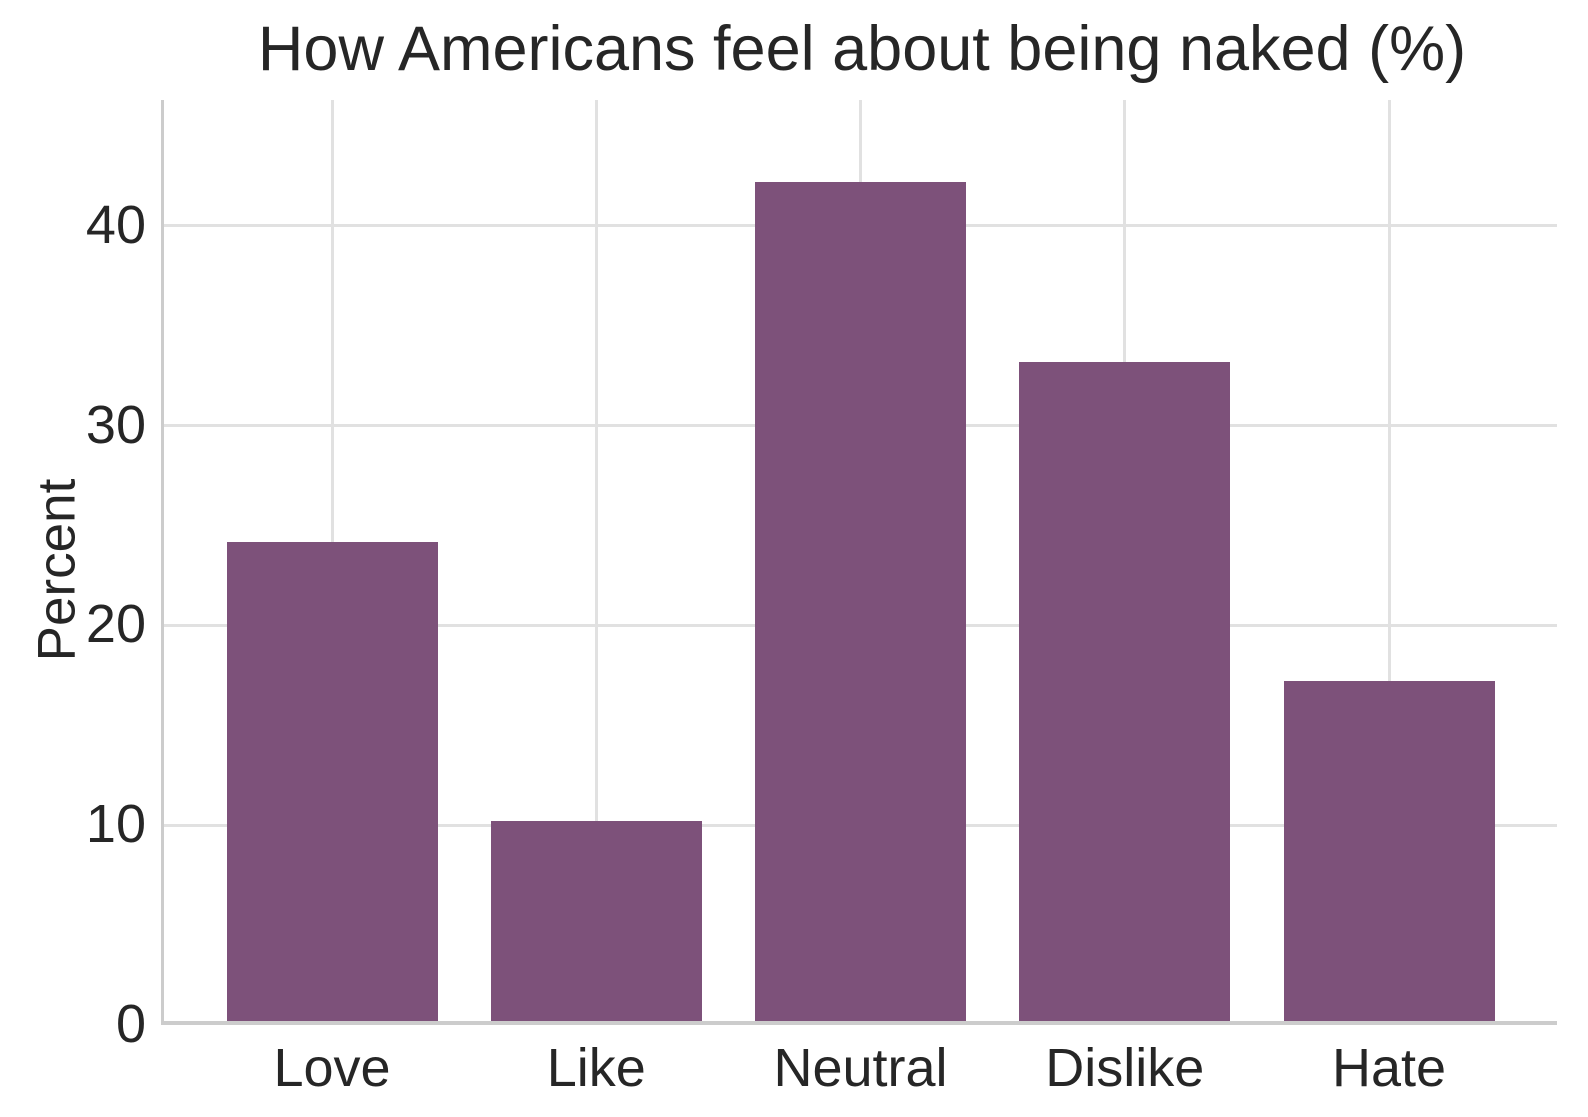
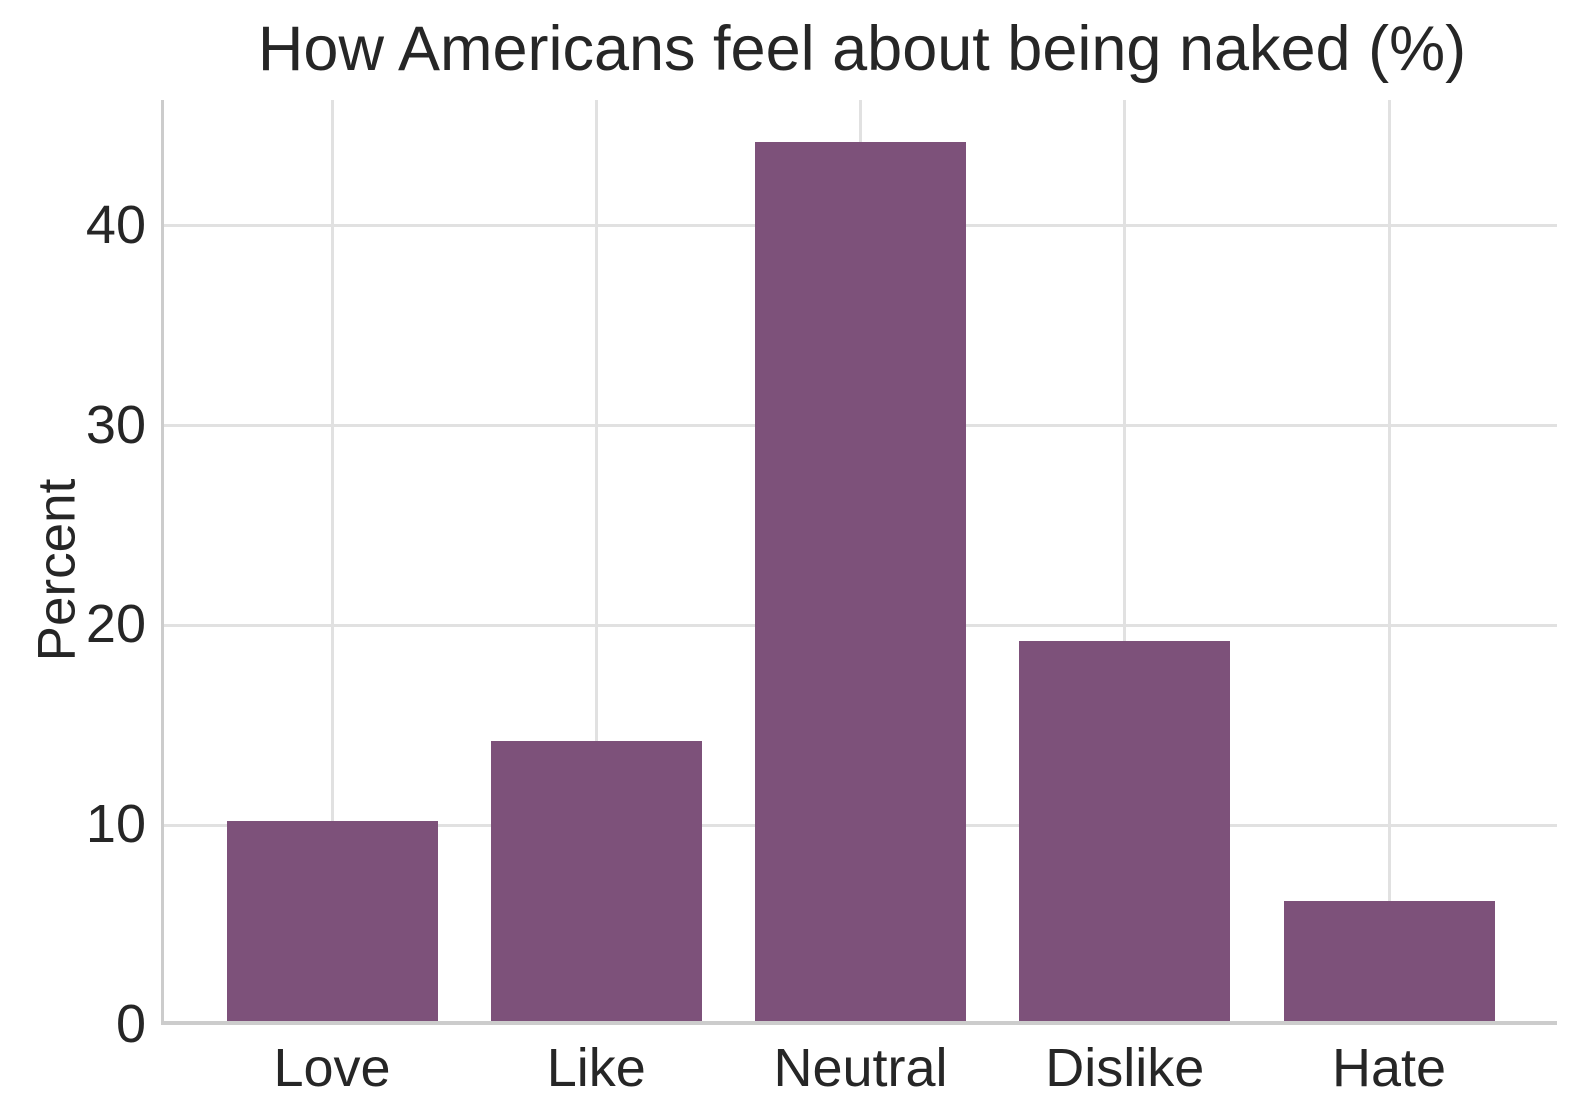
Love: 24 -> 10
Like: 10 -> 14
Neutral: 42 -> 44
Dislike: 33 -> 19
Hate: 17 -> 6
